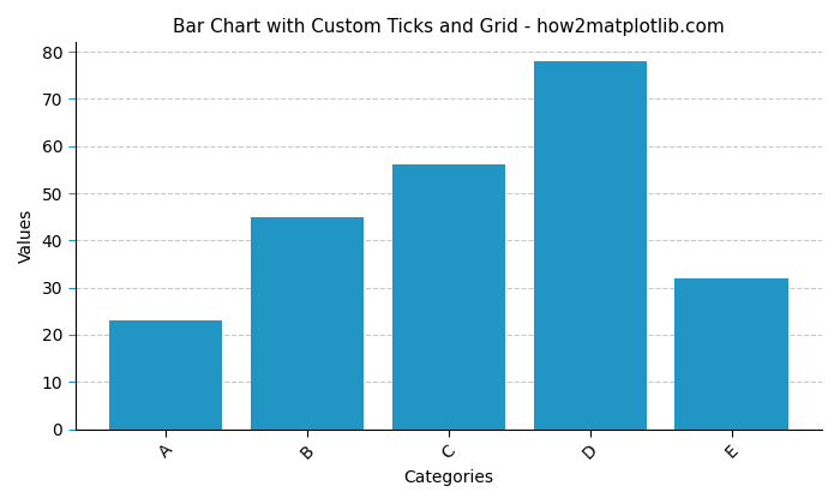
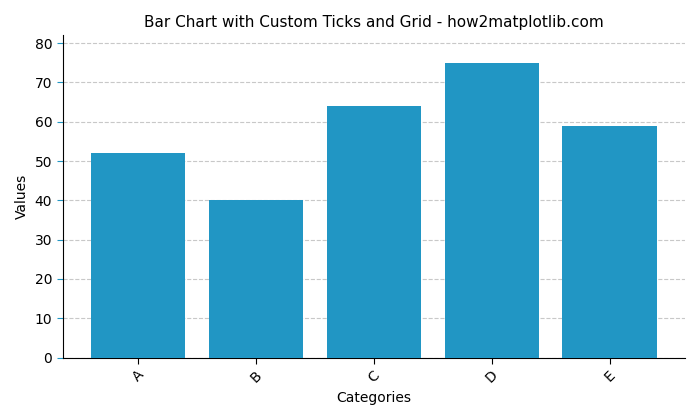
A: 23 -> 52
B: 45 -> 40
C: 56 -> 64
D: 78 -> 75
E: 32 -> 59
